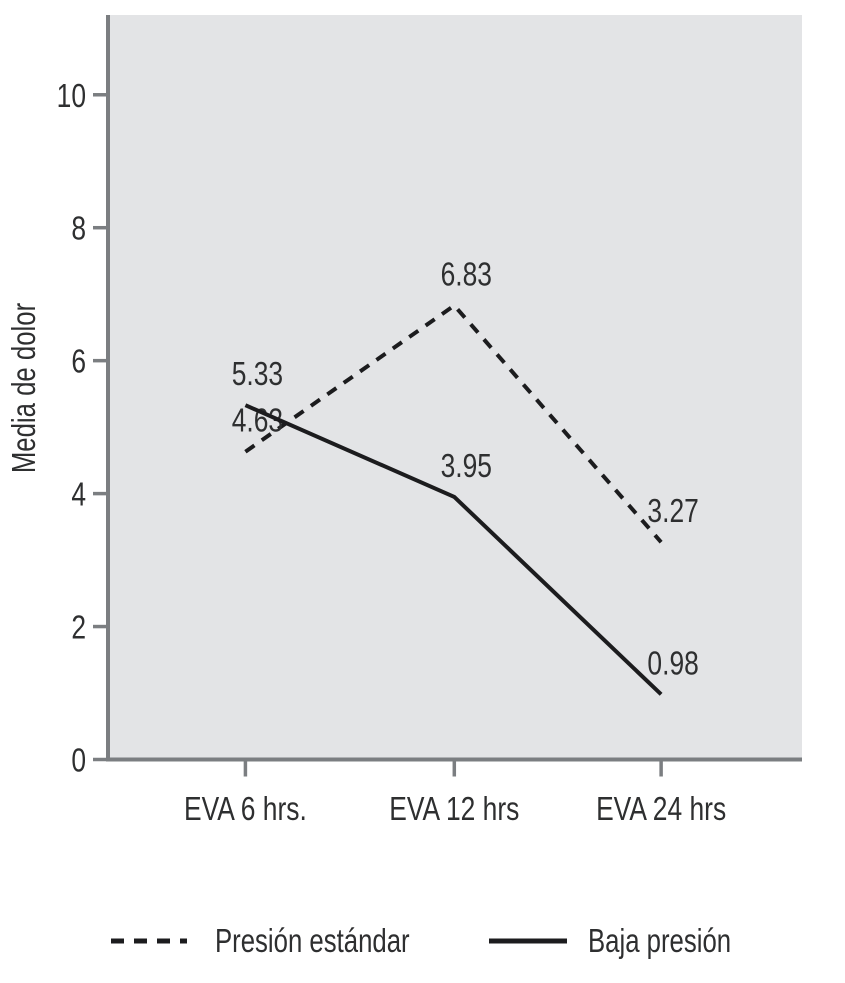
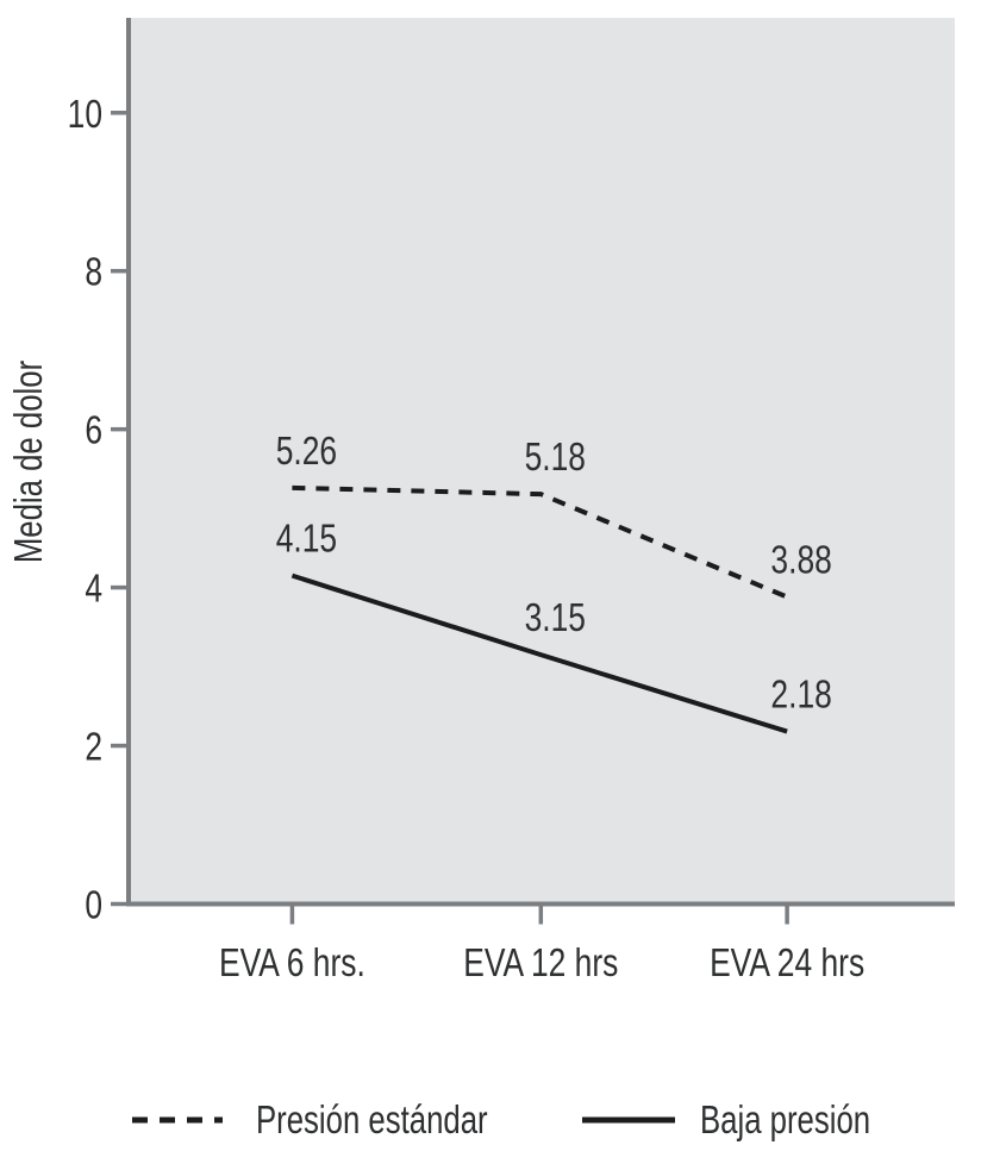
Presión estándar/EVA 6 hrs.: 4.63 -> 5.26
Baja presión/EVA 6 hrs.: 5.33 -> 4.15
Presión estándar/EVA 12 hrs: 6.83 -> 5.18
Baja presión/EVA 12 hrs: 3.95 -> 3.15
Presión estándar/EVA 24 hrs: 3.27 -> 3.88
Baja presión/EVA 24 hrs: 0.98 -> 2.18
